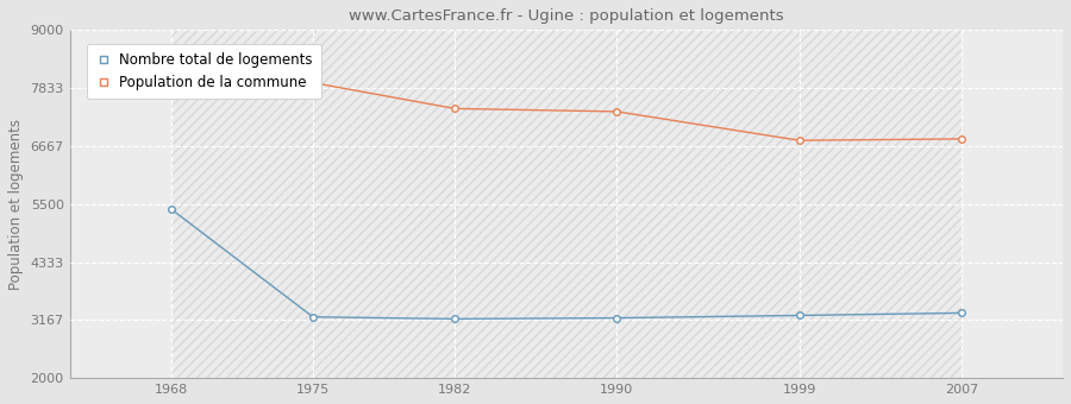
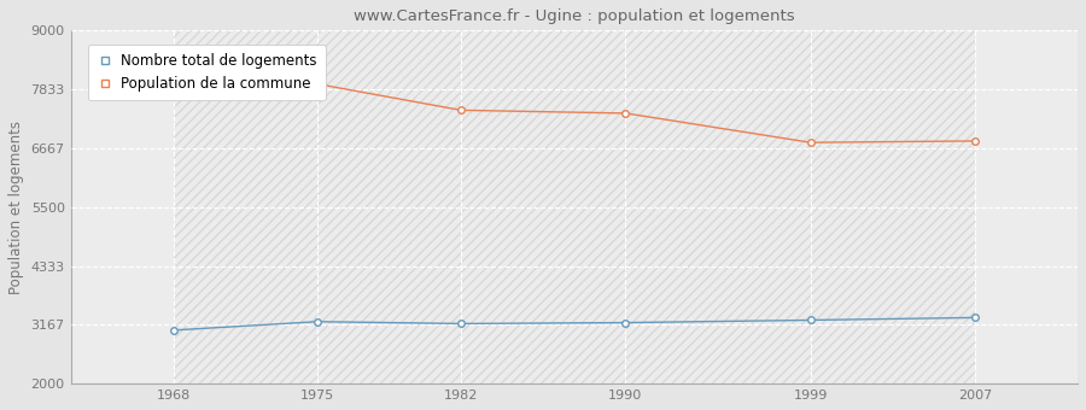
Nombre total de logements/1968: 5400 -> 3060
